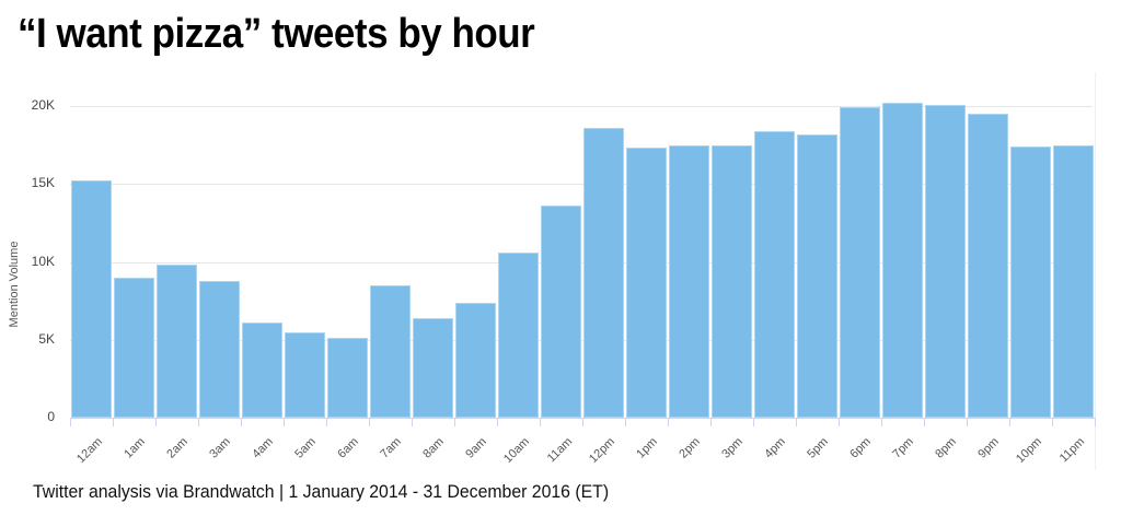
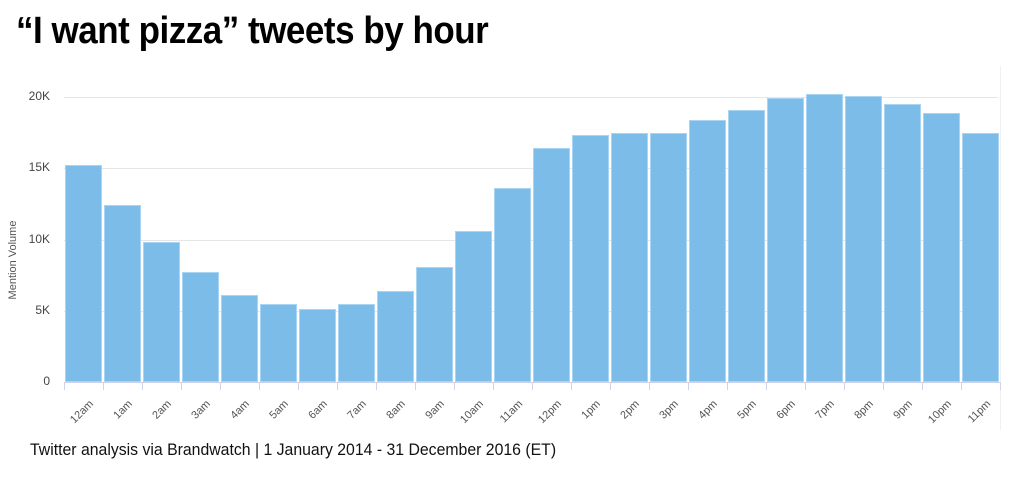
1am: 9.0K -> 12.4K
3am: 8.8K -> 7.7K
7am: 8.5K -> 5.5K
9am: 7.4K -> 8.1K
12pm: 18.6K -> 16.4K
5pm: 18.2K -> 19.1K
10pm: 17.4K -> 18.9K
